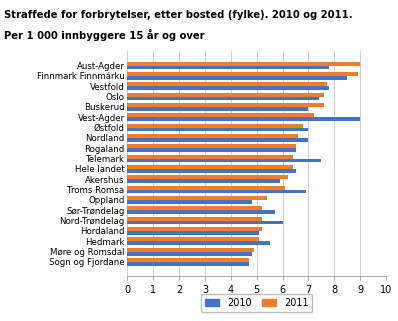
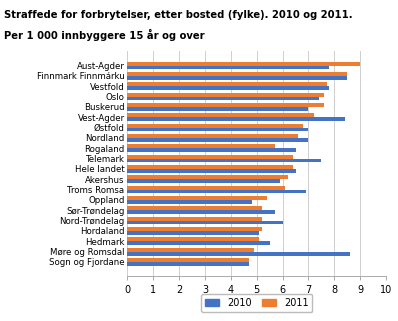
2011/Finnmark Finnmárku: 8.9 -> 8.5
2010/Vest-Agder: 9.0 -> 8.4
2011/Rogaland: 6.5 -> 5.7
2010/Møre og Romsdal: 4.8 -> 8.6
